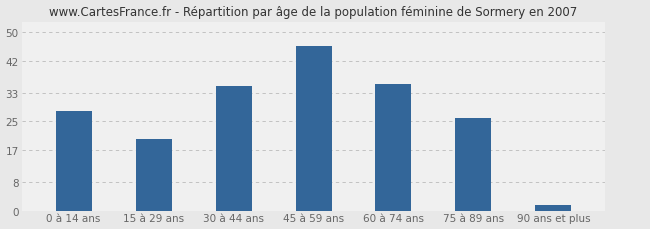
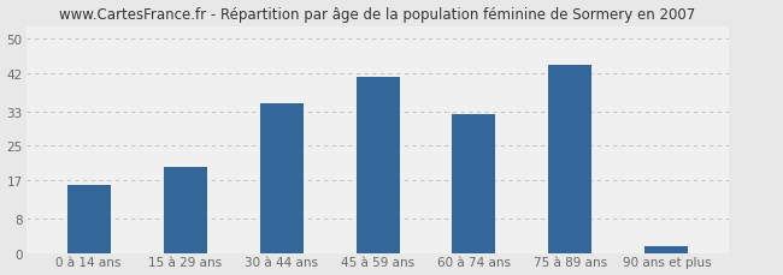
0 à 14 ans: 28.0 -> 16.0
45 à 59 ans: 46.0 -> 41.0
60 à 74 ans: 35.5 -> 32.5
75 à 89 ans: 26.0 -> 44.0
